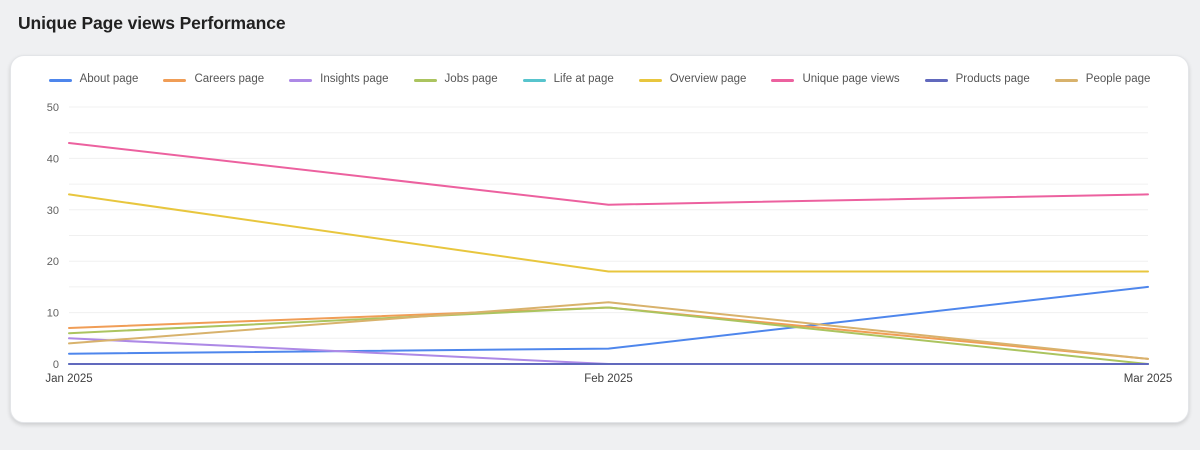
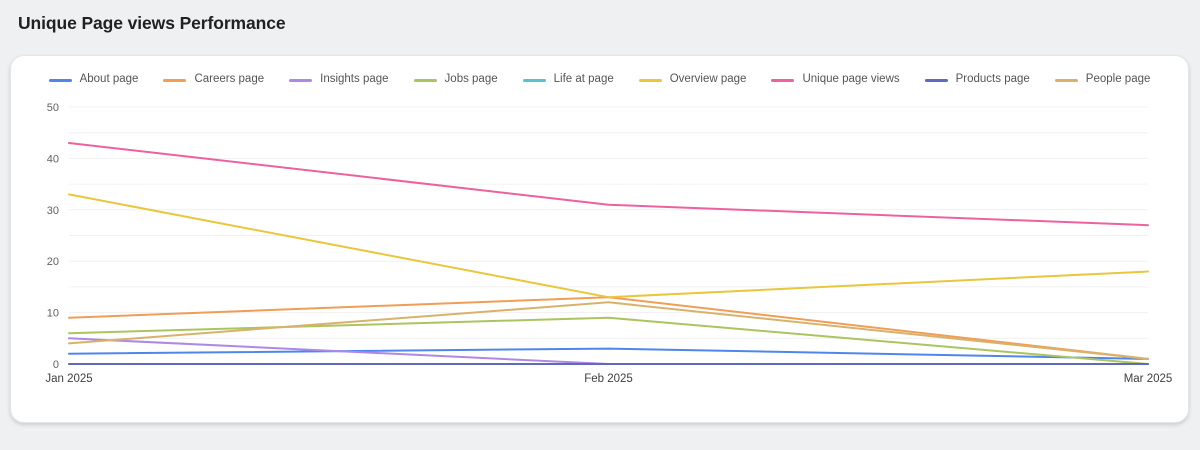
Careers page/Jan 2025: 7 -> 9
Careers page/Feb 2025: 11 -> 13
Jobs page/Feb 2025: 11 -> 9
Overview page/Feb 2025: 18 -> 13
About page/Mar 2025: 15 -> 1
Unique page views/Mar 2025: 33 -> 27
